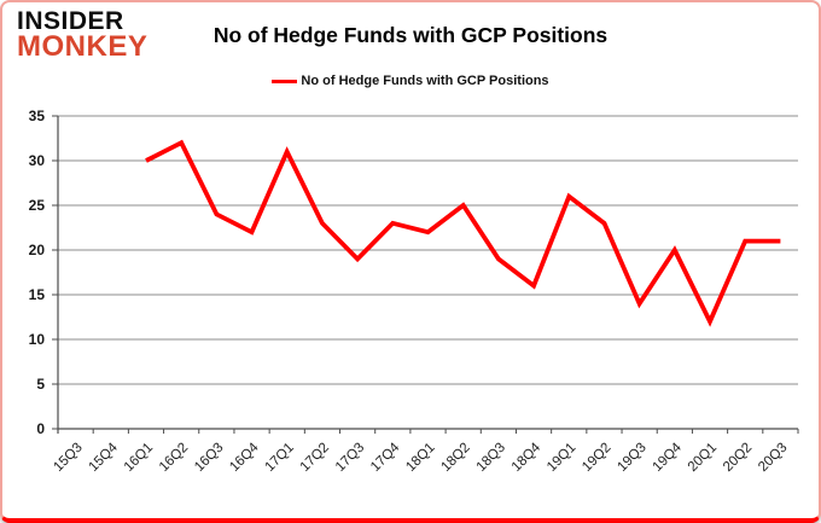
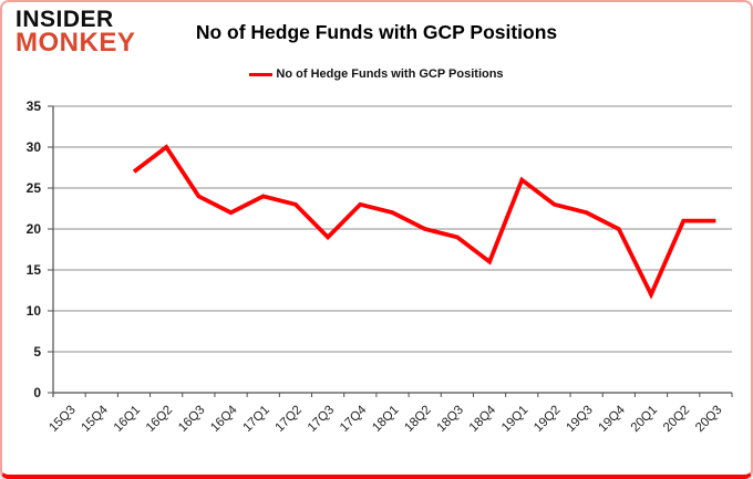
16Q1: 30 -> 27
16Q2: 32 -> 30
17Q1: 31 -> 24
18Q2: 25 -> 20
19Q3: 14 -> 22
